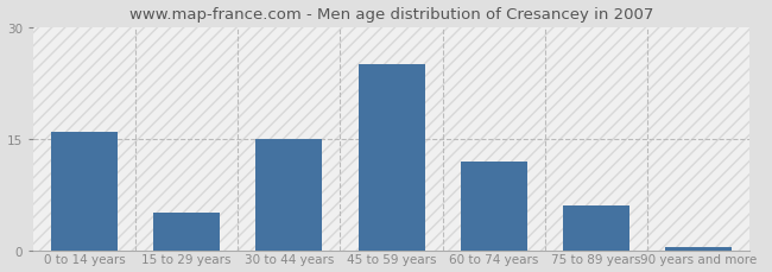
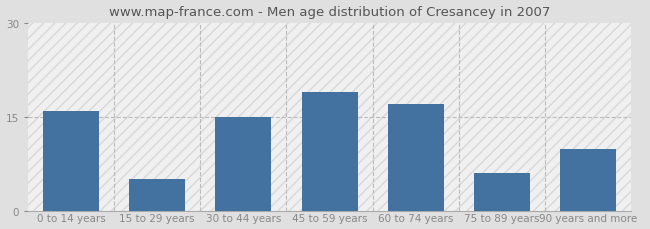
45 to 59 years: 25.0 -> 19.0
60 to 74 years: 12.0 -> 17.0
90 years and more: 0.5 -> 9.8
